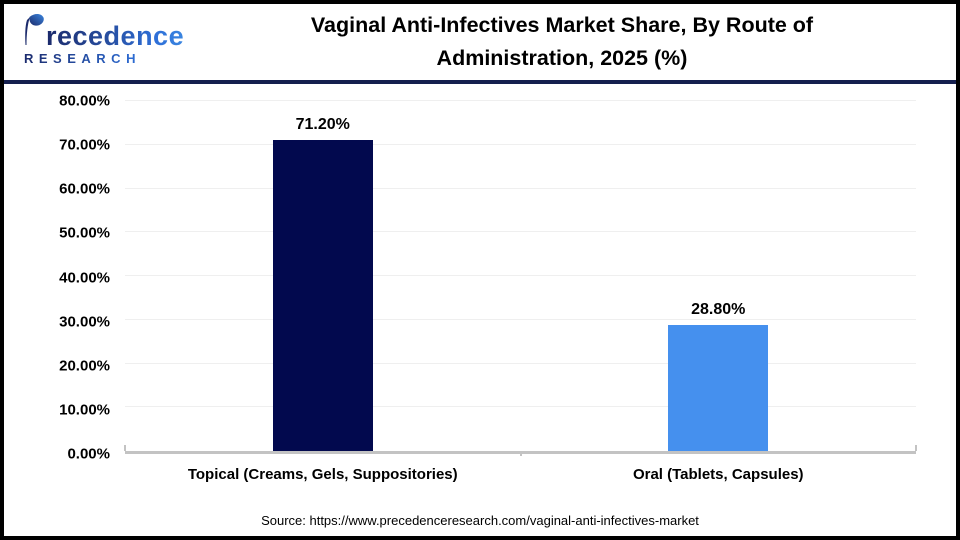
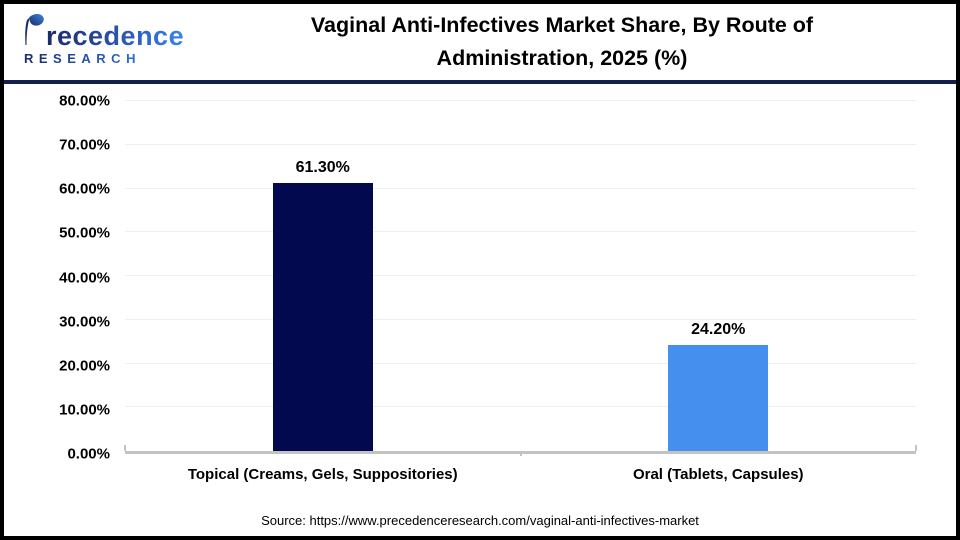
Topical (Creams, Gels, Suppositories): 71.20% -> 61.30%
Oral (Tablets, Capsules): 28.80% -> 24.20%
